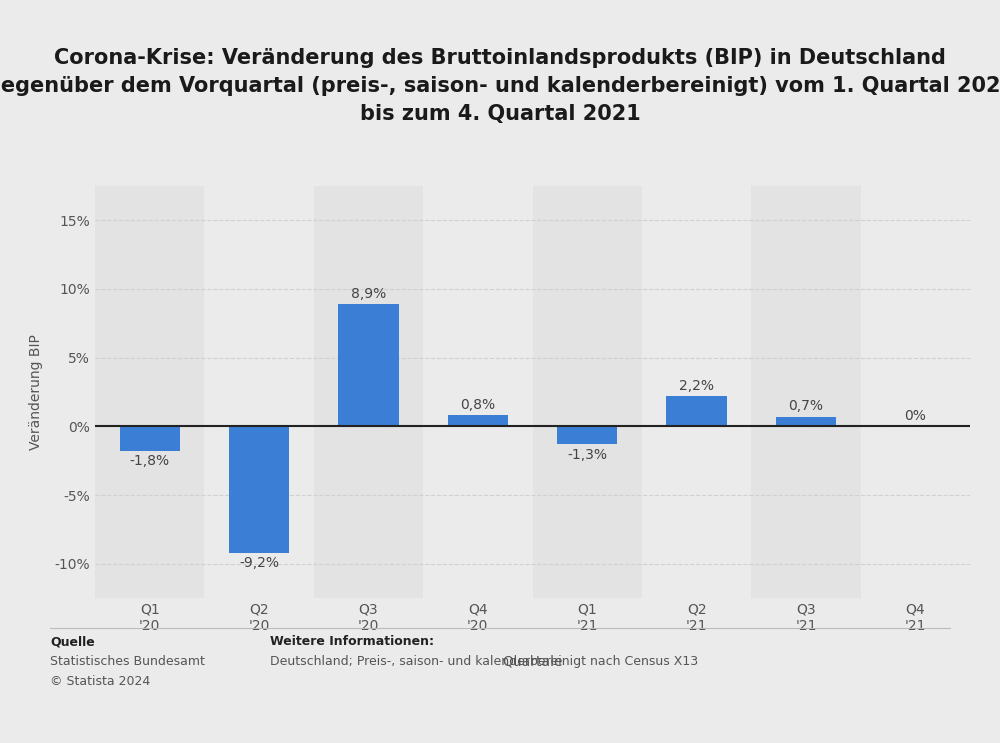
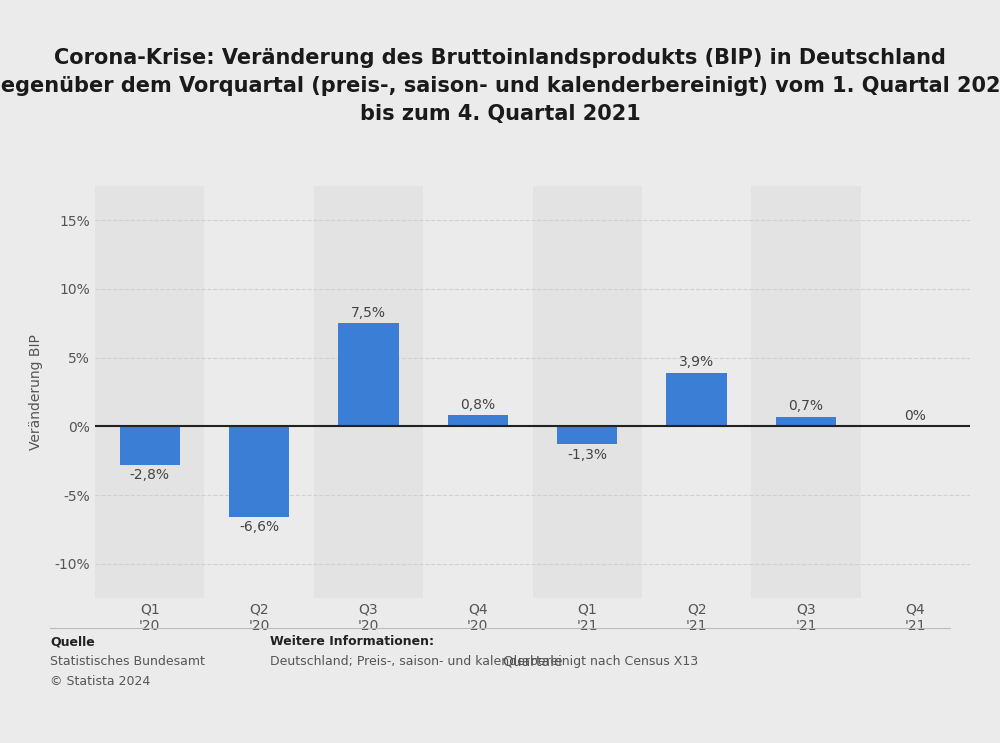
Q1 '20: -1,8% -> -2,8%
Q2 '20: -9,2% -> -6,6%
Q3 '20: 8,9% -> 7,5%
Q2 '21: 2,2% -> 3,9%
